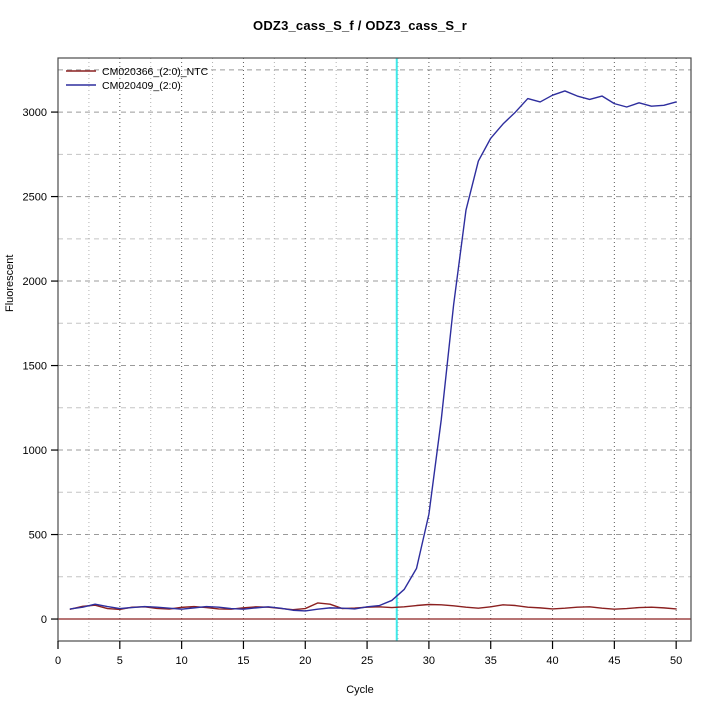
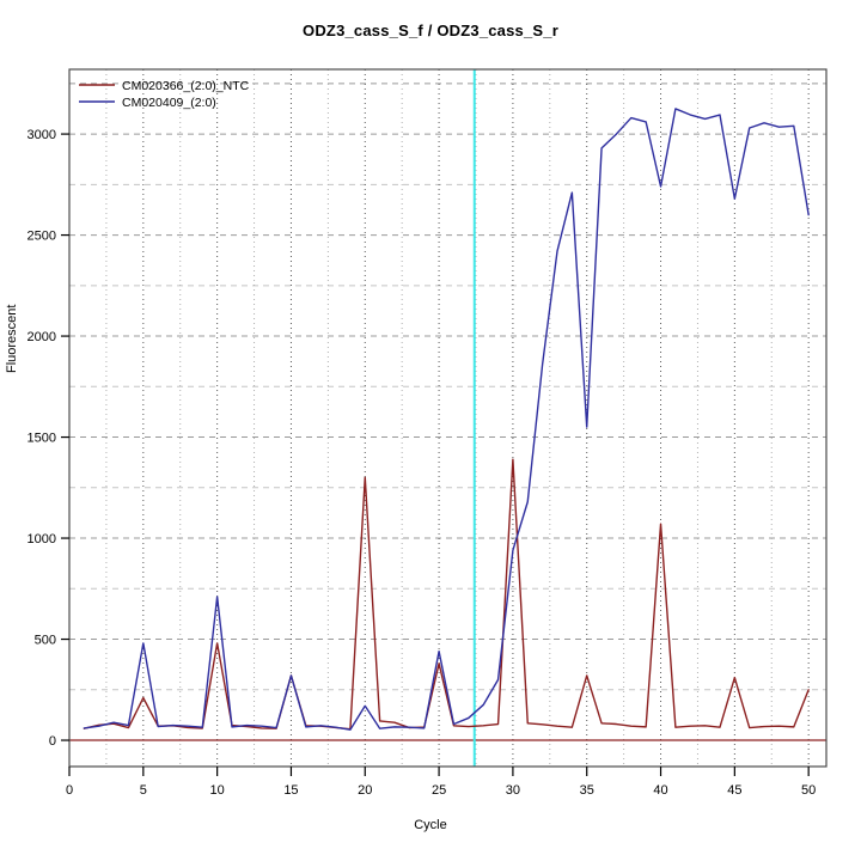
CM020366_(2:0)_NTC/5: 60 -> 210
CM020409_(2:0)/5: 60 -> 480
CM020366_(2:0)_NTC/10: 70 -> 480
CM020409_(2:0)/10: 60 -> 710
CM020366_(2:0)_NTC/15: 70 -> 320
CM020409_(2:0)/15: 60 -> 320
CM020366_(2:0)_NTC/20: 60 -> 1300
CM020409_(2:0)/20: 50 -> 170
CM020366_(2:0)_NTC/25: 70 -> 380
CM020409_(2:0)/25: 70 -> 440
CM020366_(2:0)_NTC/30: 90 -> 1390
CM020409_(2:0)/30: 620 -> 940
CM020366_(2:0)_NTC/35: 70 -> 320
CM020409_(2:0)/35: 2840 -> 1550
CM020366_(2:0)_NTC/40: 60 -> 1070
CM020409_(2:0)/40: 3100 -> 2740
CM020366_(2:0)_NTC/45: 60 -> 310
CM020409_(2:0)/45: 3050 -> 2680
CM020366_(2:0)_NTC/50: 60 -> 250
CM020409_(2:0)/50: 3060 -> 2600
